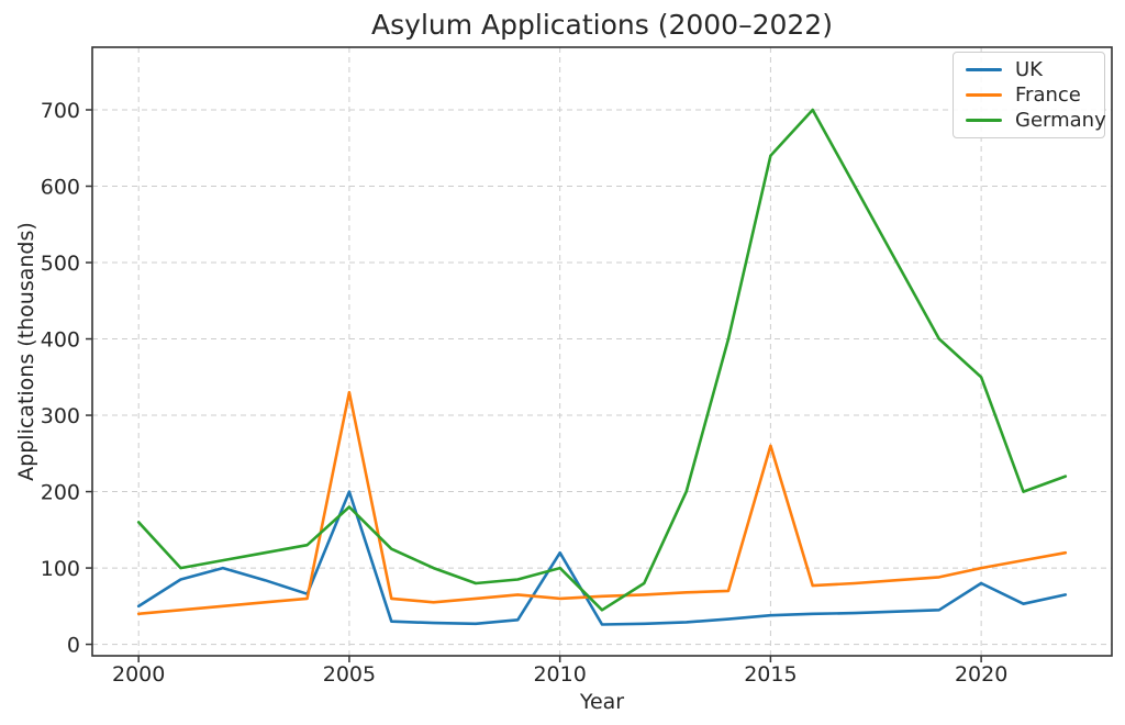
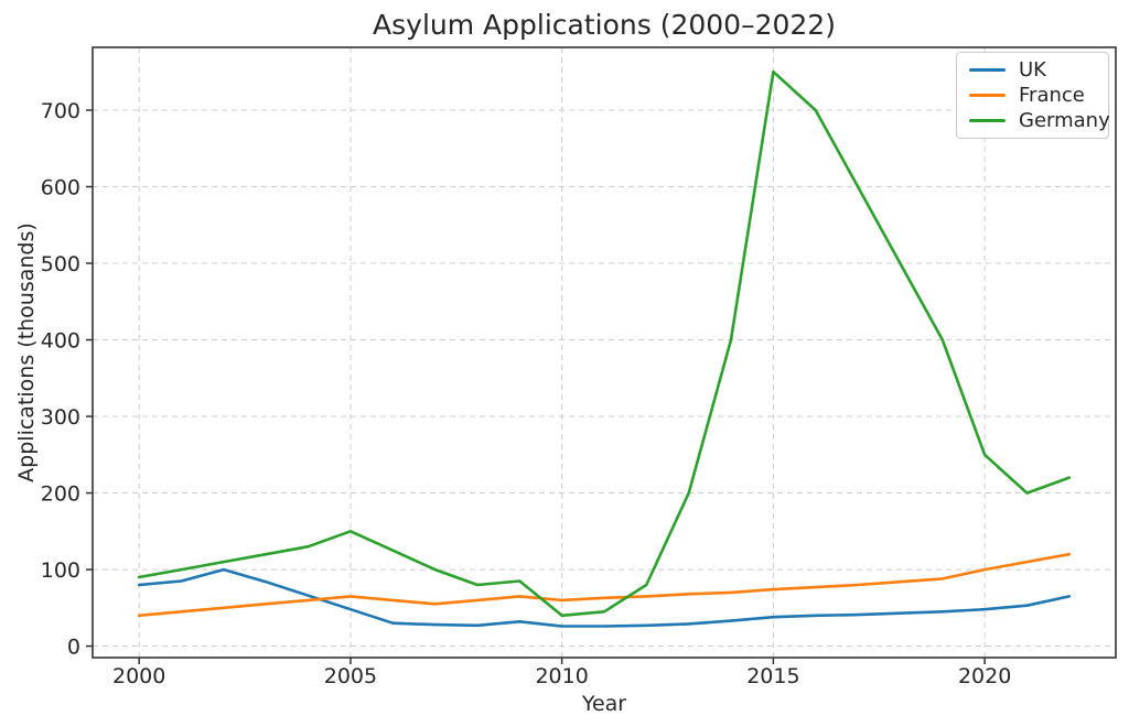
UK/2000: 50 -> 80
Germany/2000: 160 -> 90
UK/2005: 200 -> 50
France/2005: 330 -> 60
Germany/2005: 180 -> 150
UK/2010: 120 -> 30
Germany/2010: 100 -> 40
France/2015: 260 -> 70
Germany/2015: 640 -> 750
UK/2020: 80 -> 50
Germany/2020: 350 -> 250
